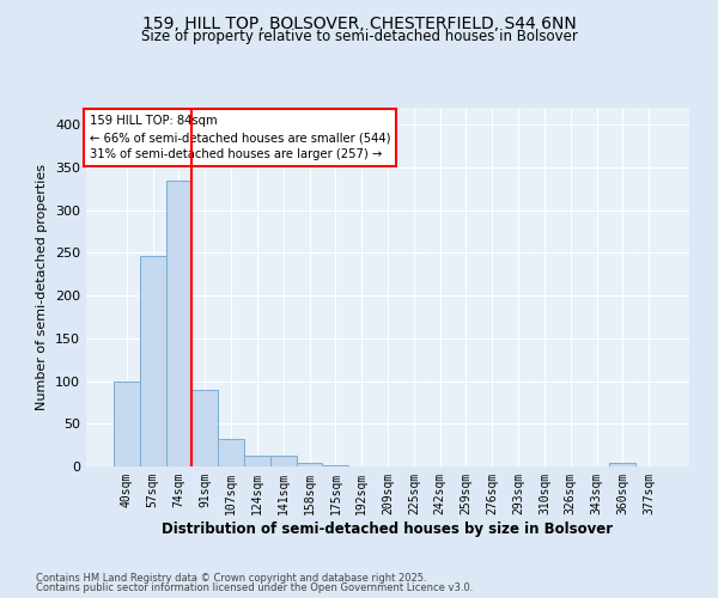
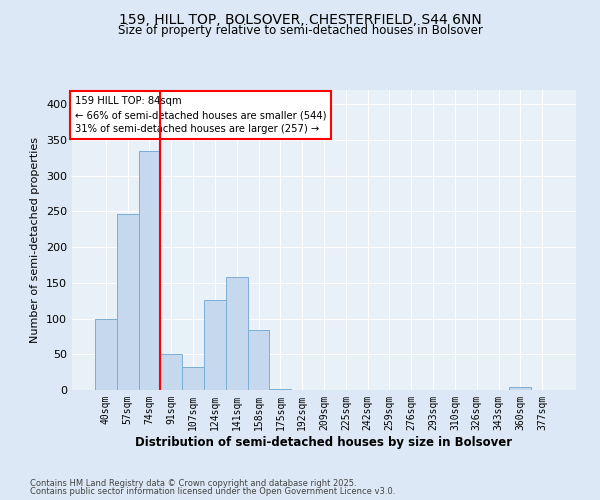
91sqm: 90 -> 50
124sqm: 12 -> 126
141sqm: 12 -> 158
158sqm: 4 -> 84
